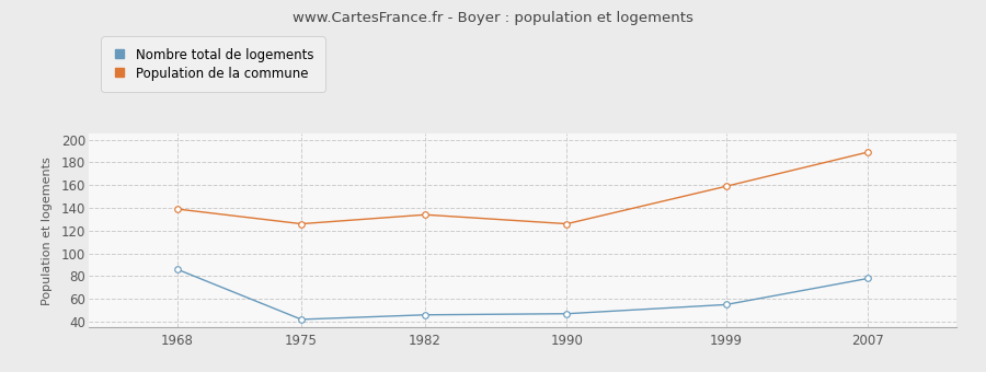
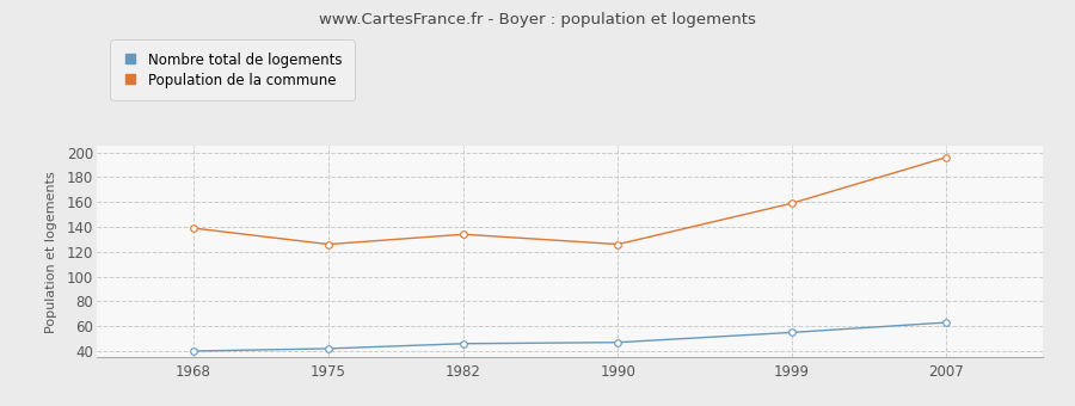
Nombre total de logements/1968: 86 -> 40
Nombre total de logements/2007: 78 -> 63
Population de la commune/2007: 189 -> 196
